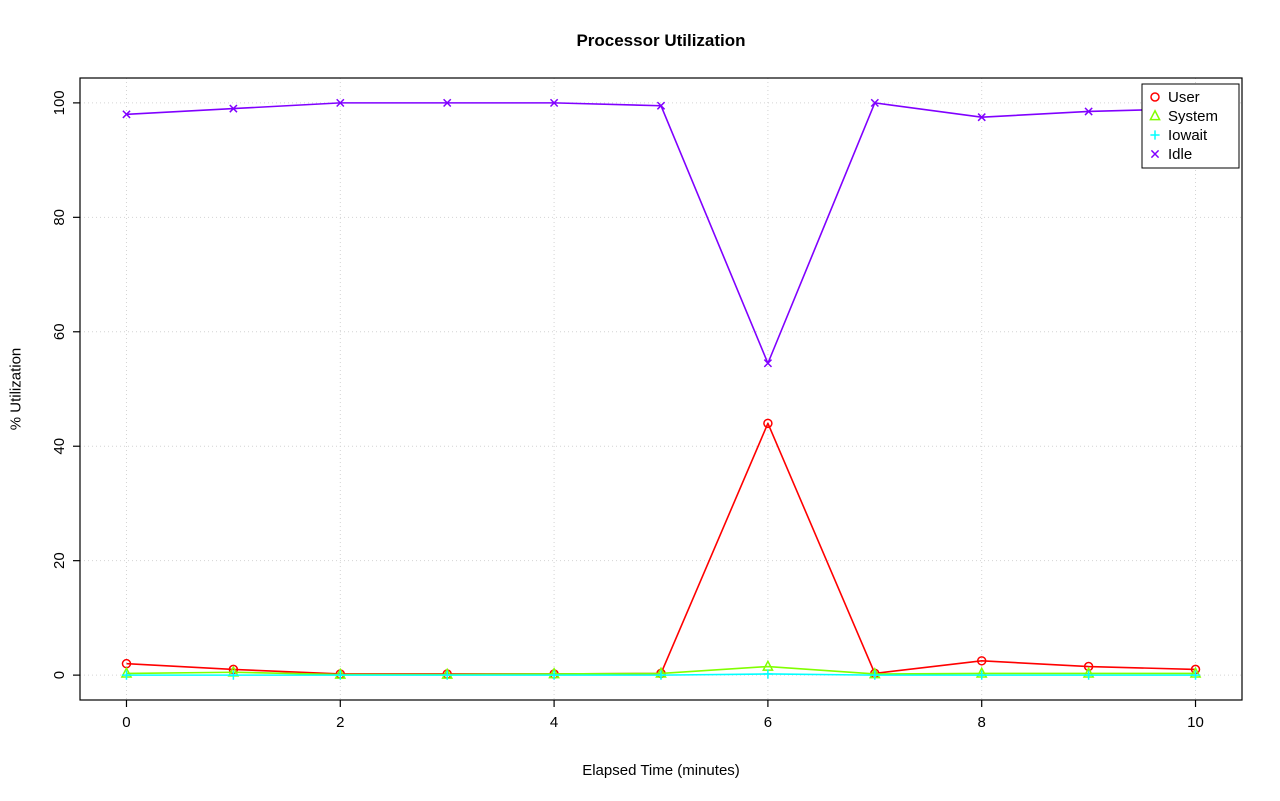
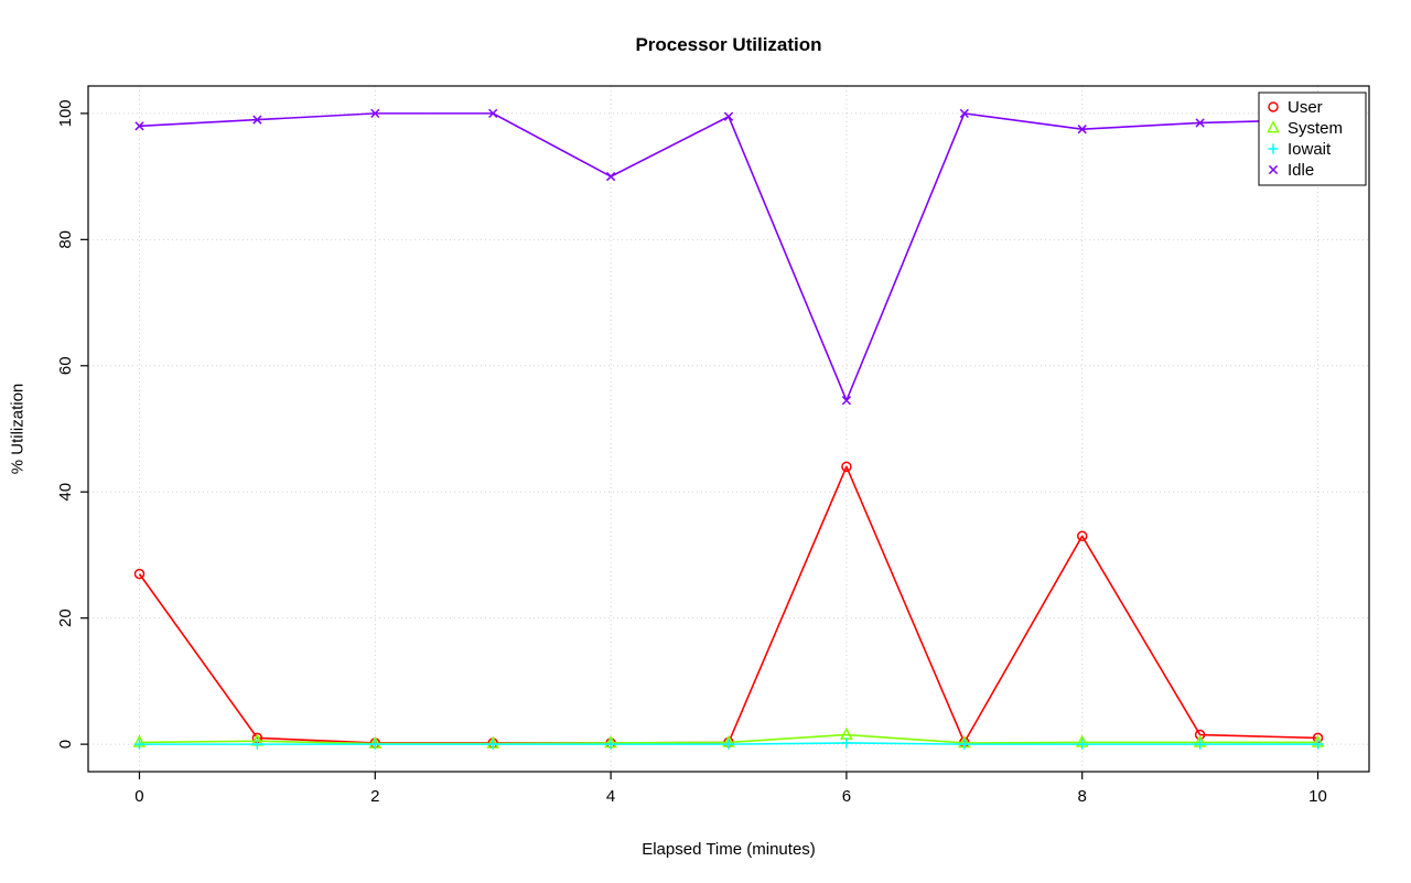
User/0: 2 -> 27
Idle/4: 100 -> 90
User/8: 2 -> 33
